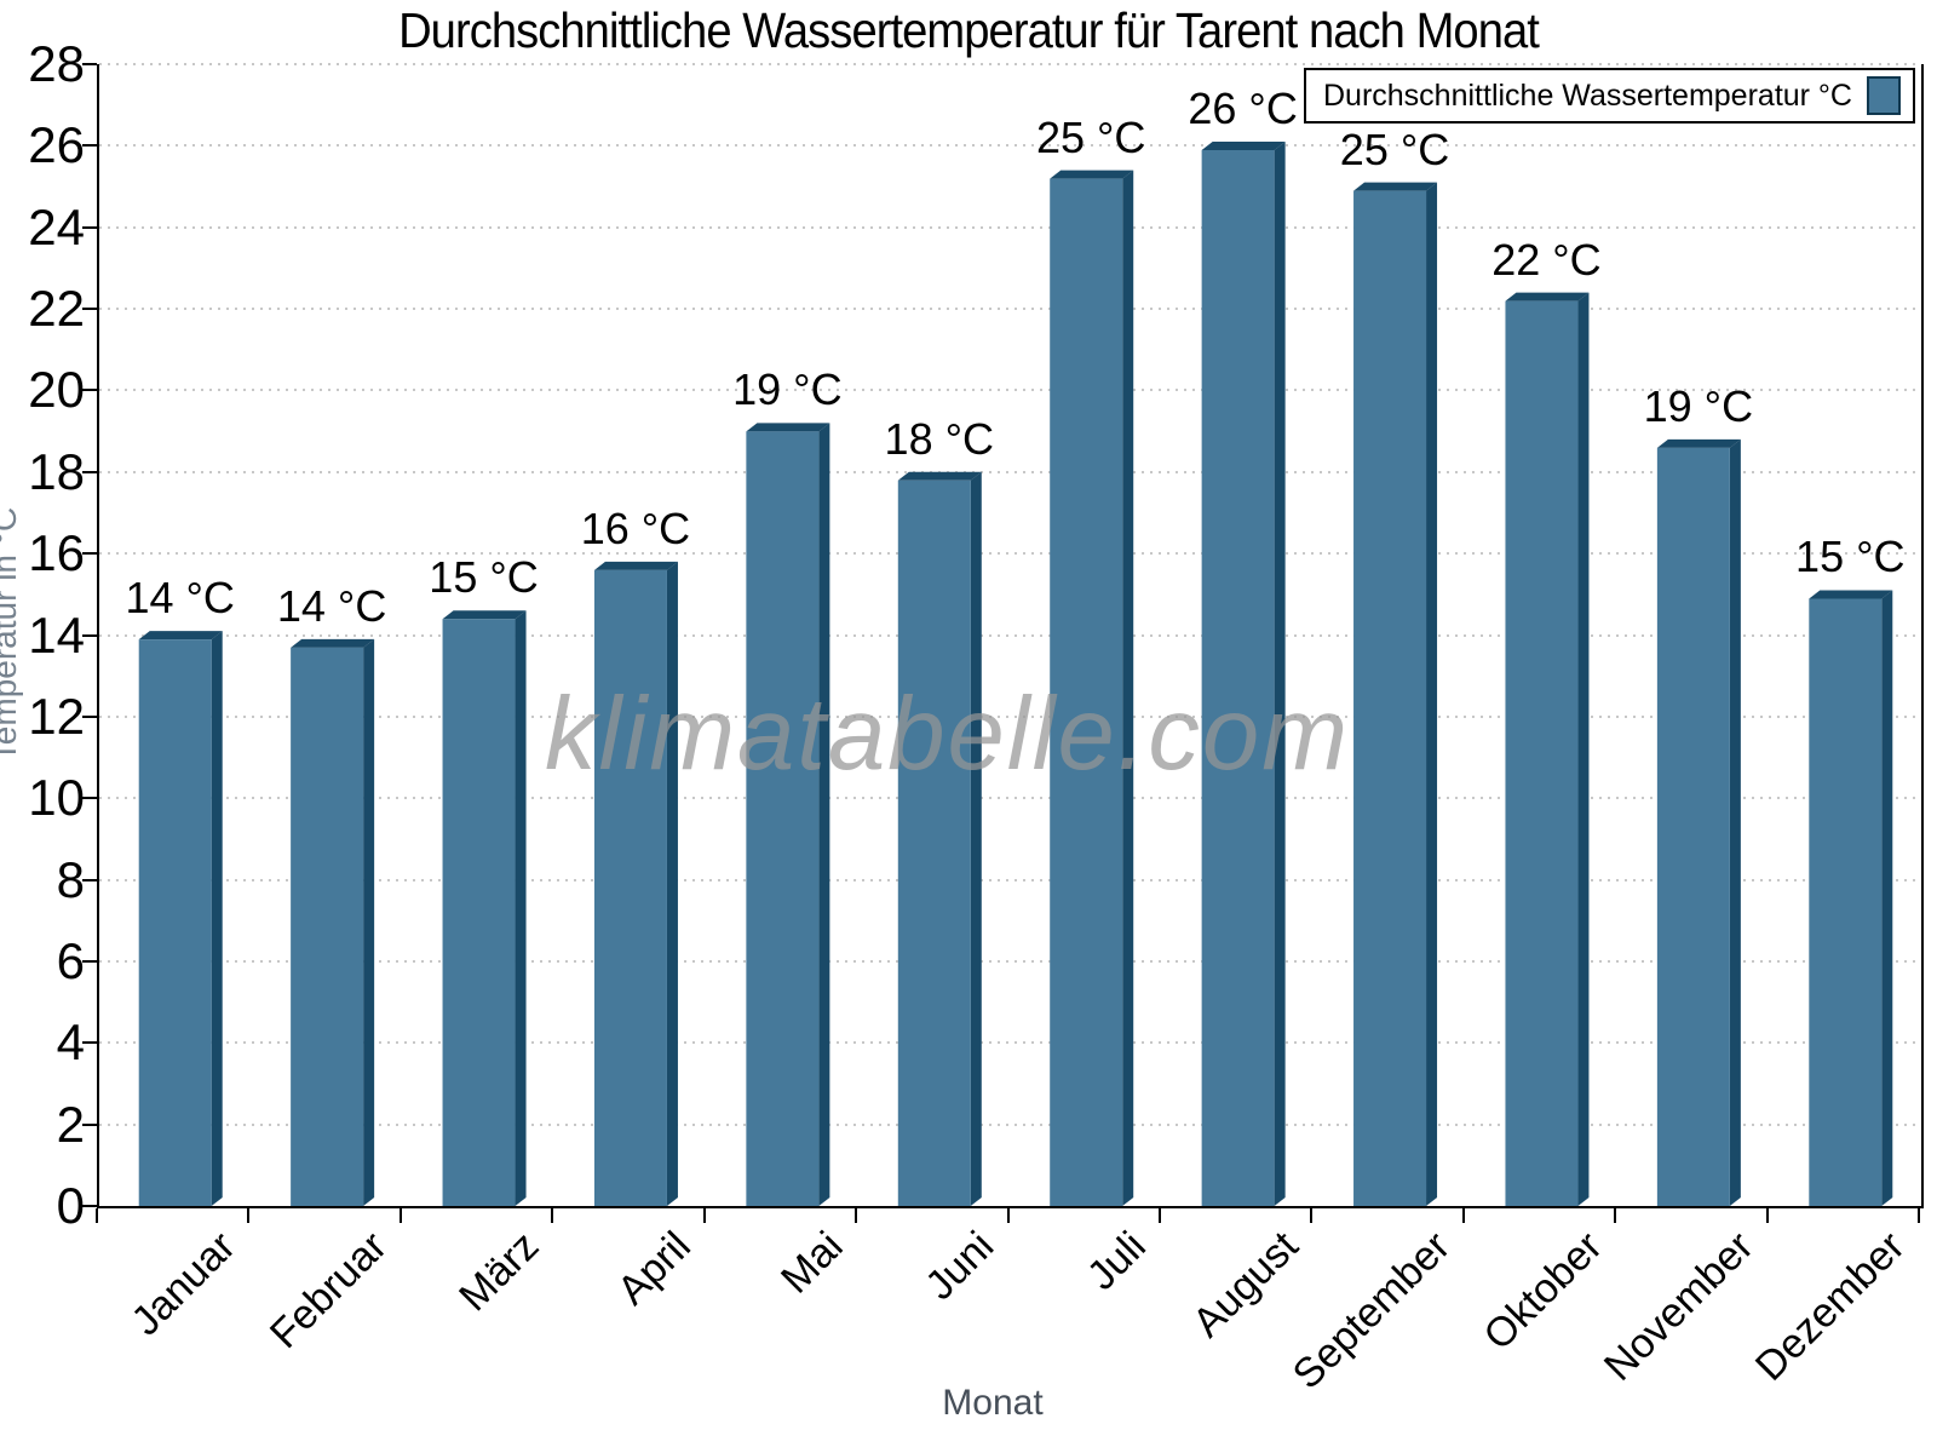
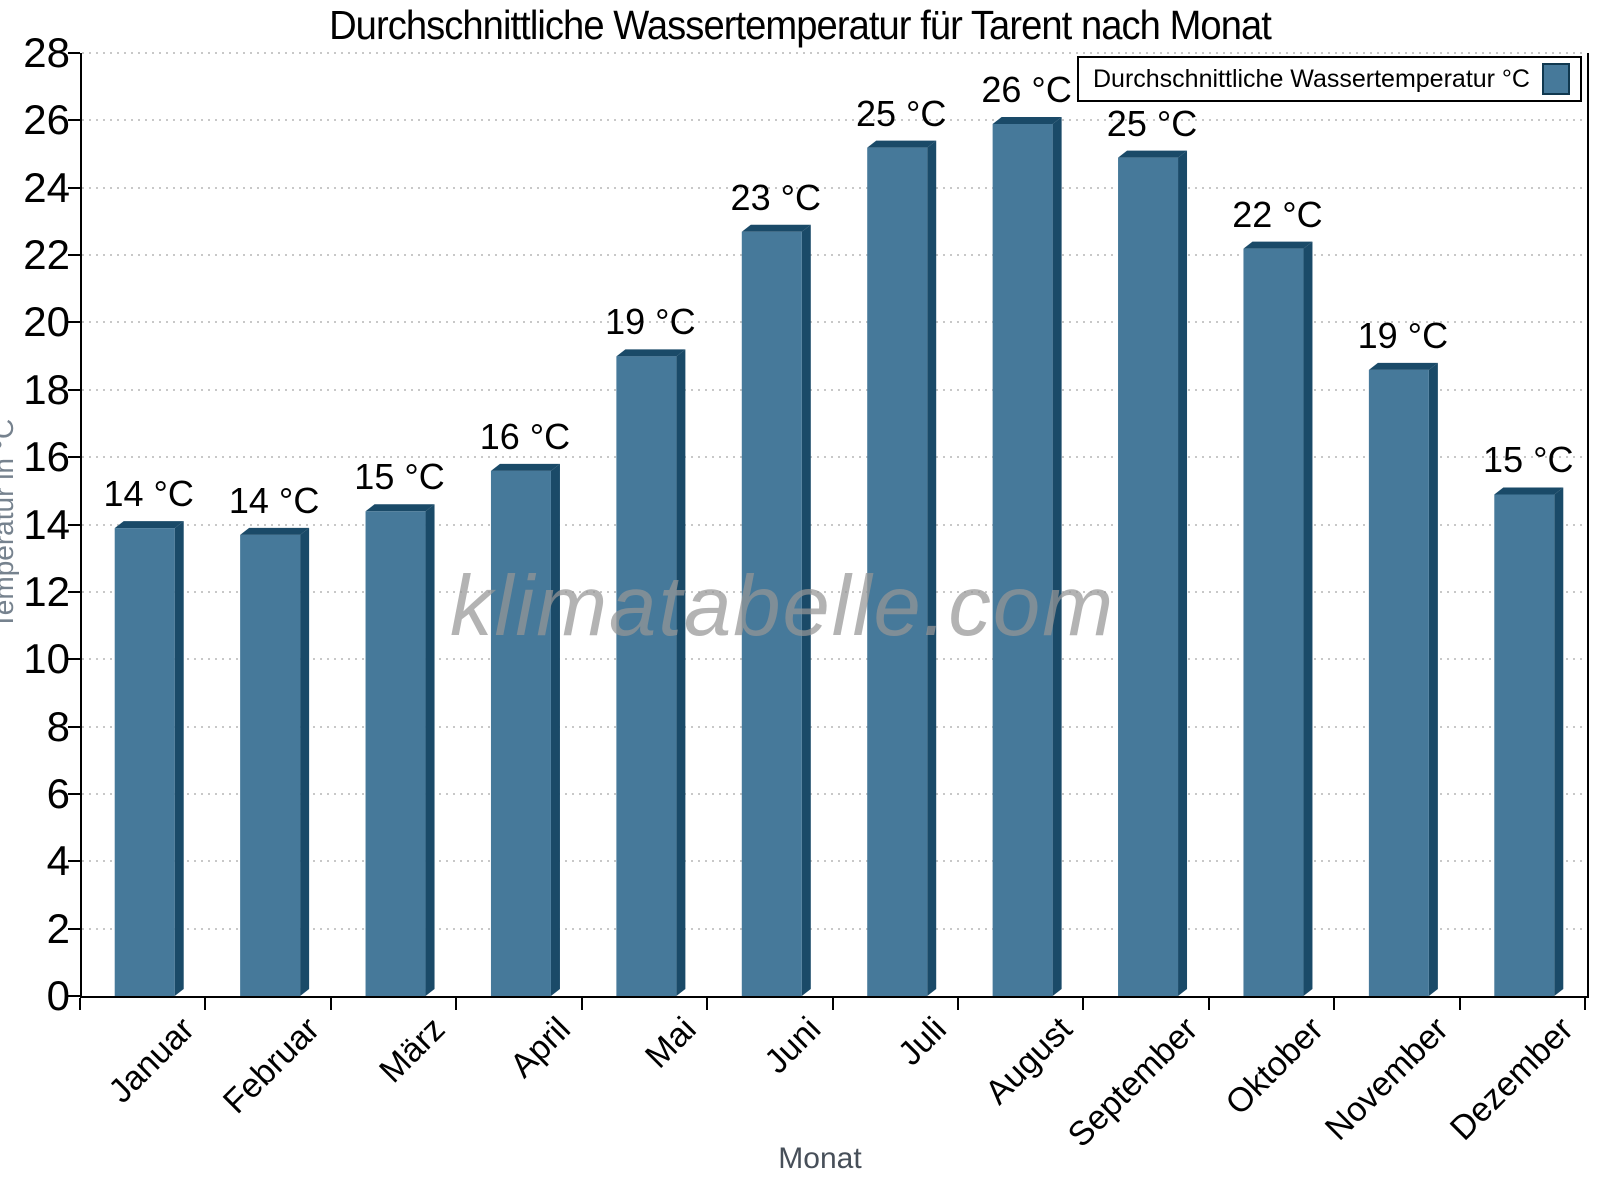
Juni: 18 -> 23
